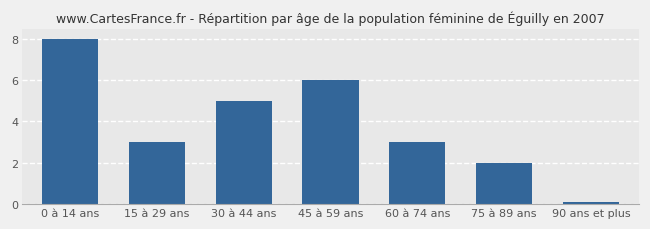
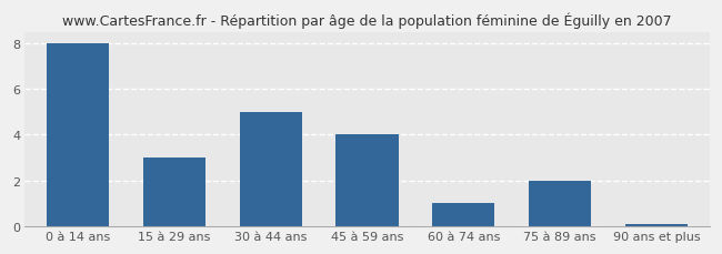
45 à 59 ans: 6.00 -> 4.00
60 à 74 ans: 3.00 -> 1.00
